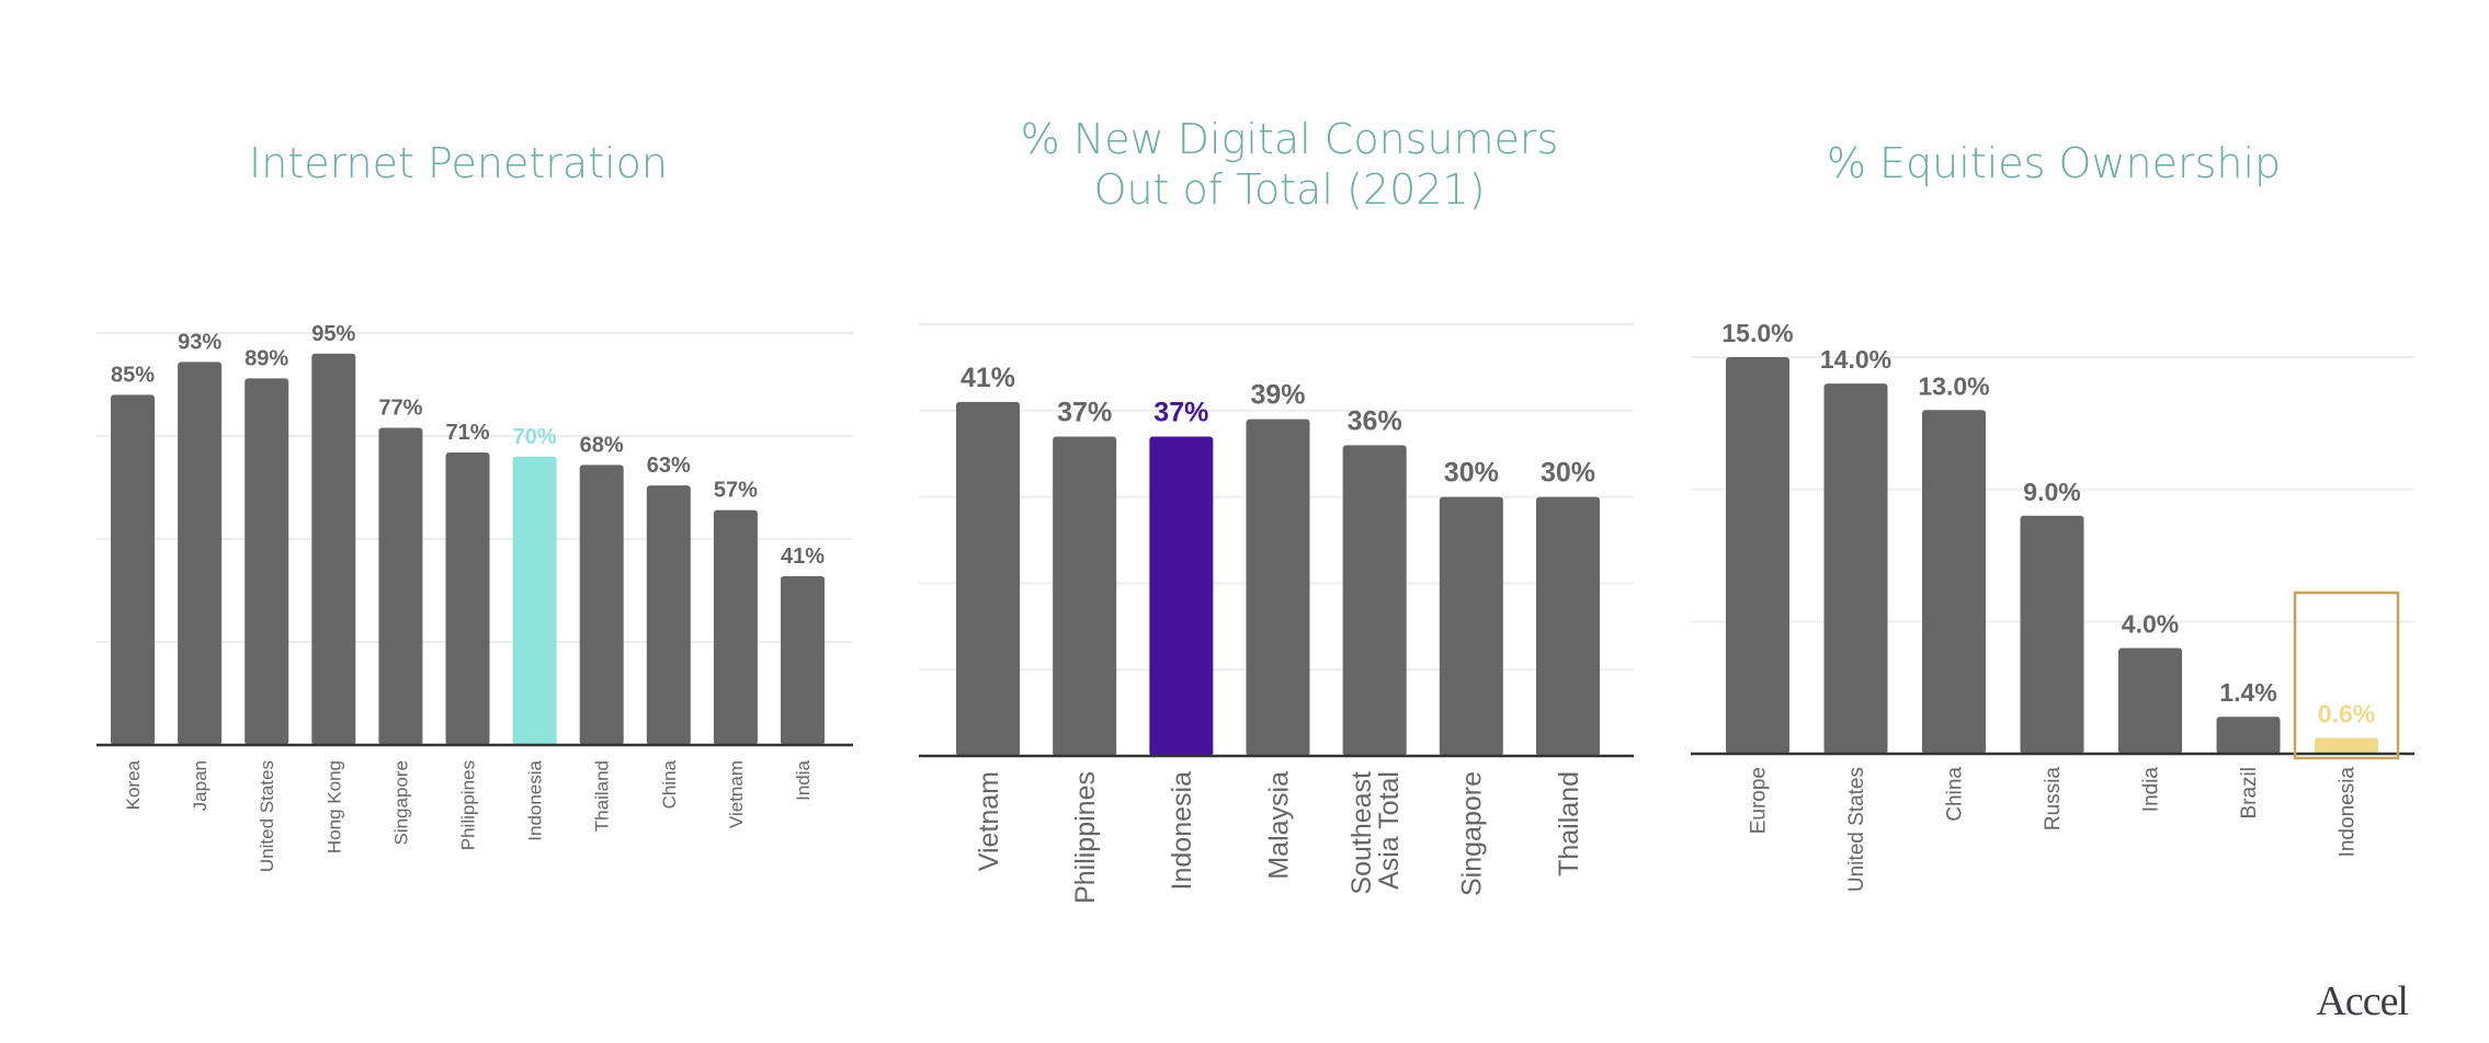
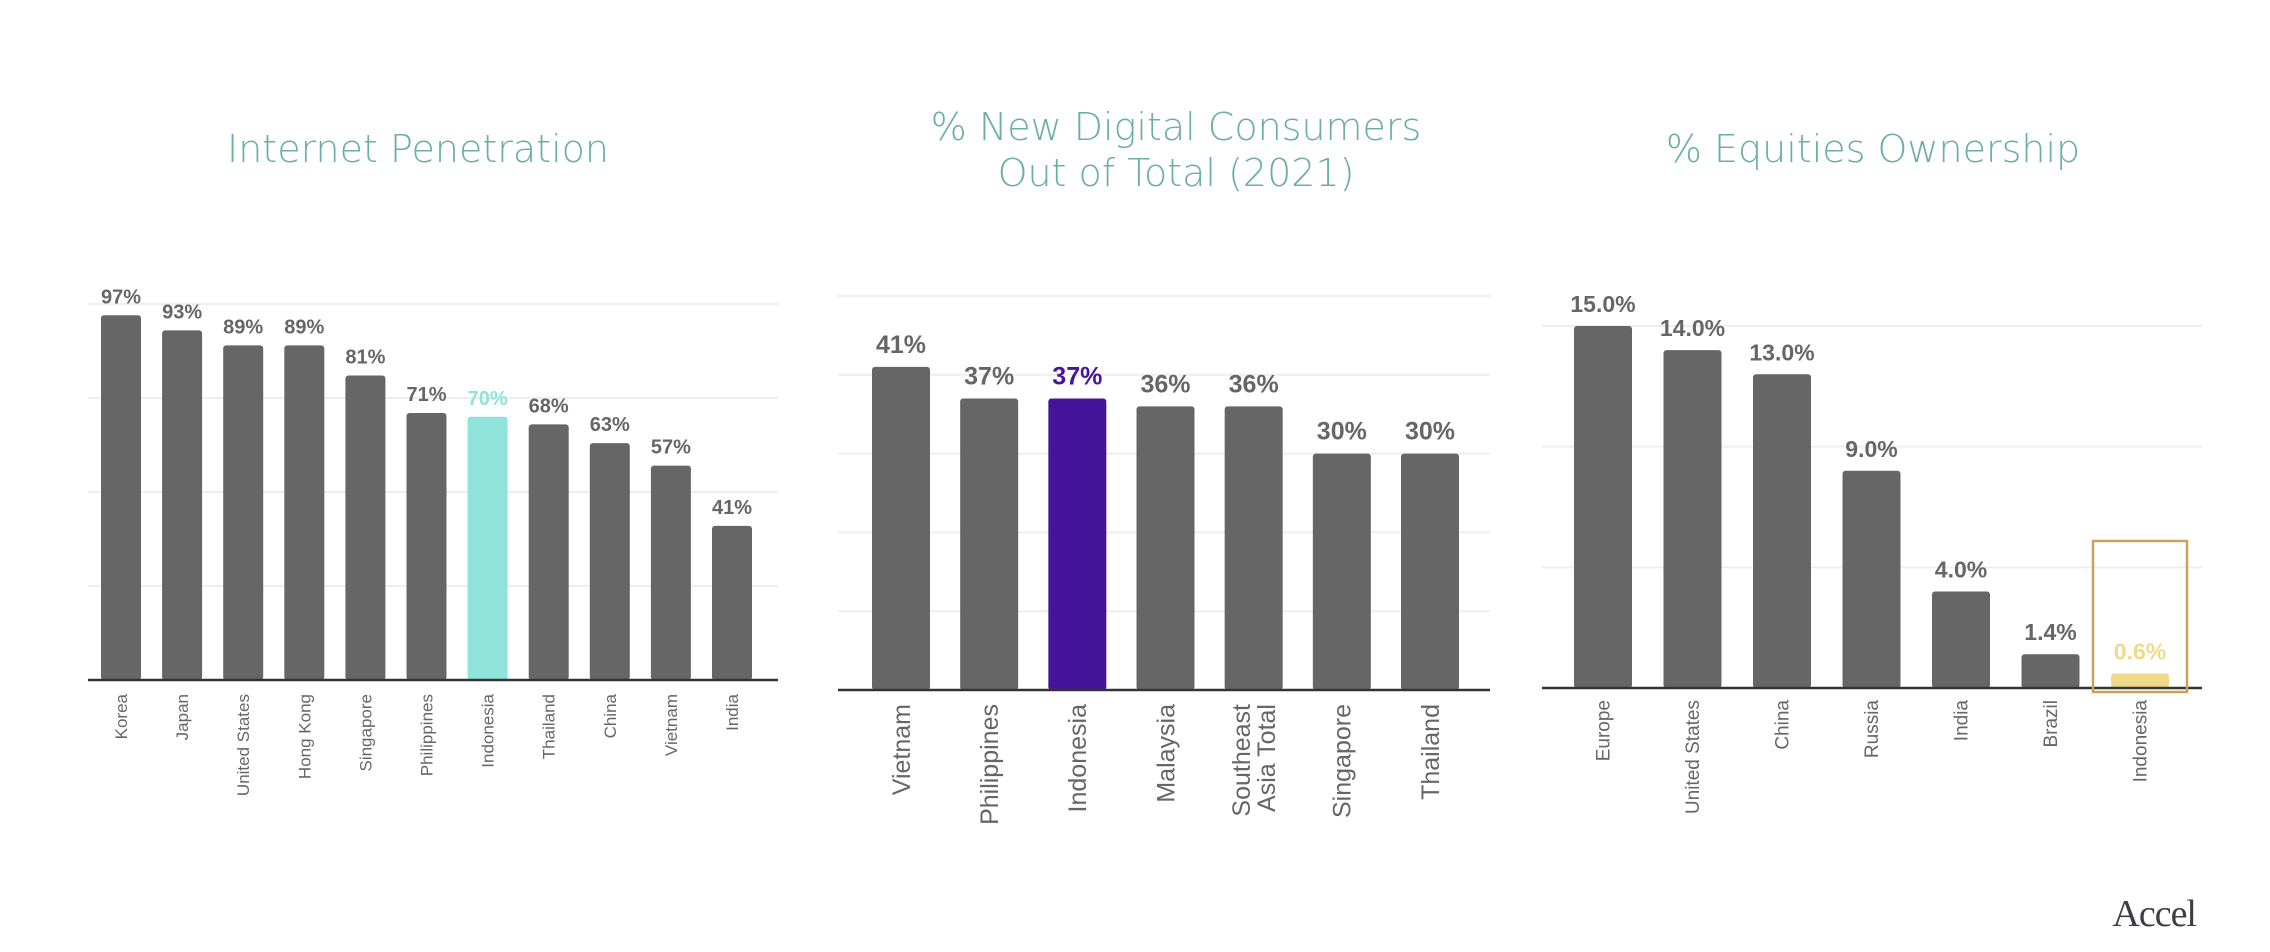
Internet Penetration/Korea: 85% -> 97%
Internet Penetration/Hong Kong: 95% -> 89%
Internet Penetration/Singapore: 77% -> 81%
% New Digital Consumers Out of Total (2021)/Malaysia: 39% -> 36%
